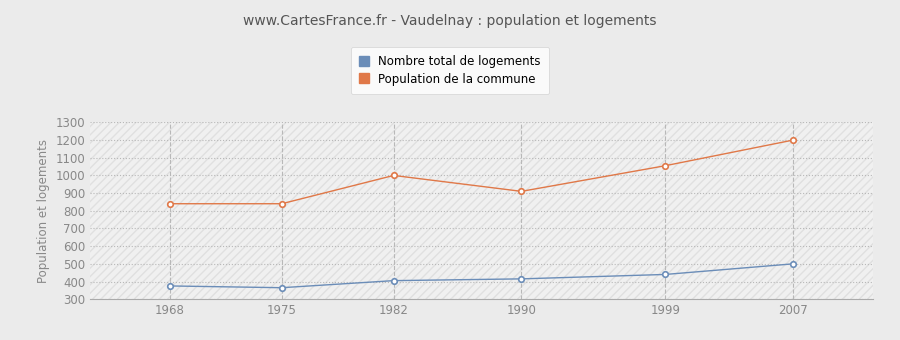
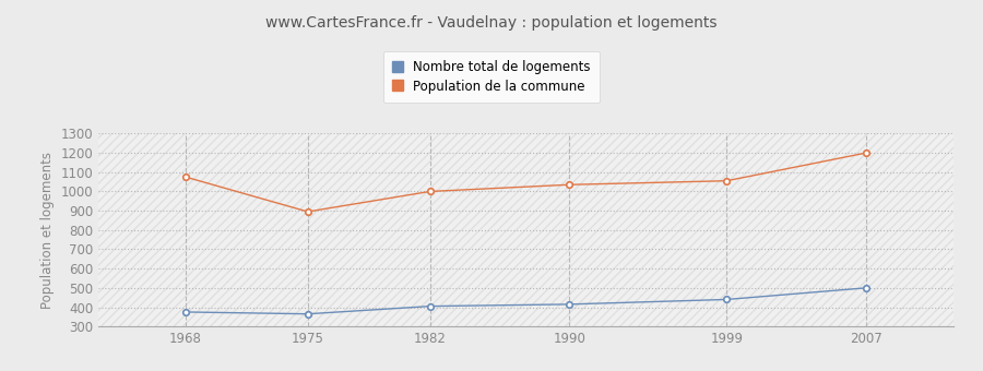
Population de la commune/1968: 840 -> 1080
Population de la commune/1975: 840 -> 900
Population de la commune/1990: 910 -> 1040
